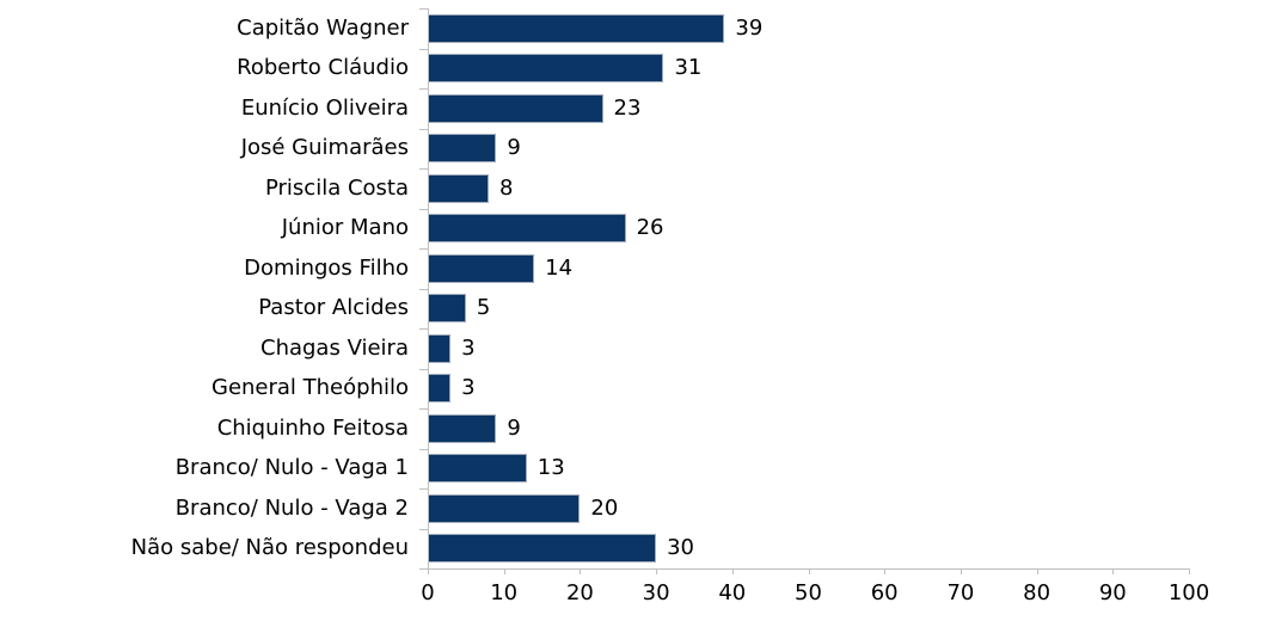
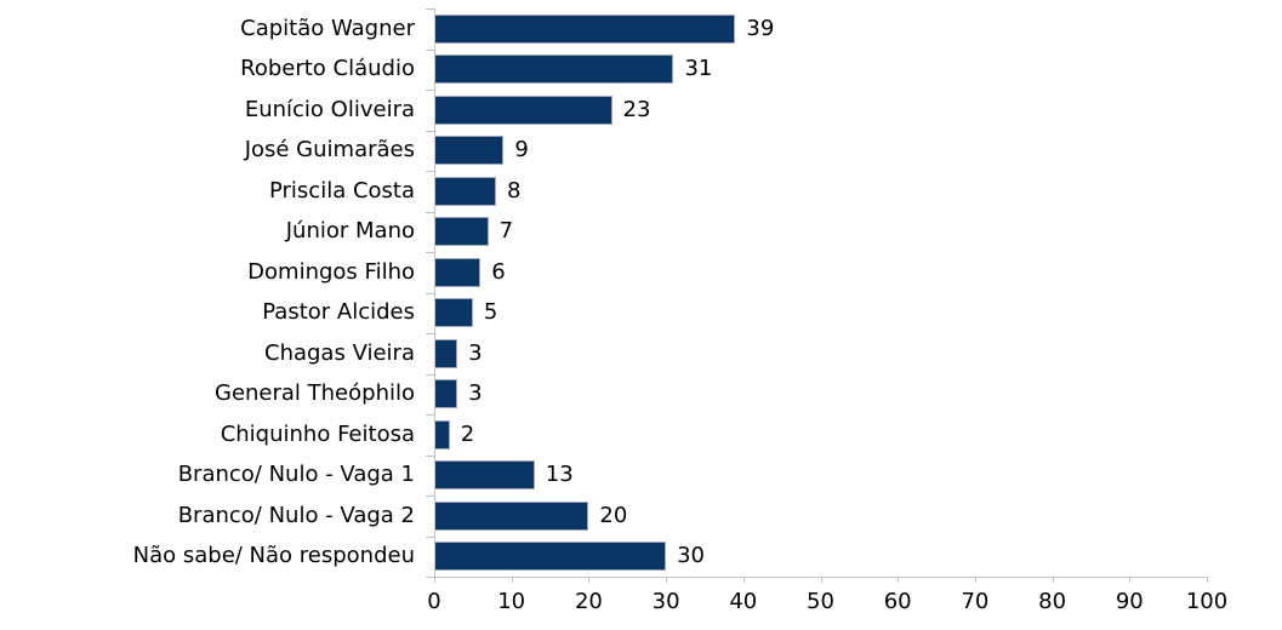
Júnior Mano: 26 -> 7
Domingos Filho: 14 -> 6
Chiquinho Feitosa: 9 -> 2
